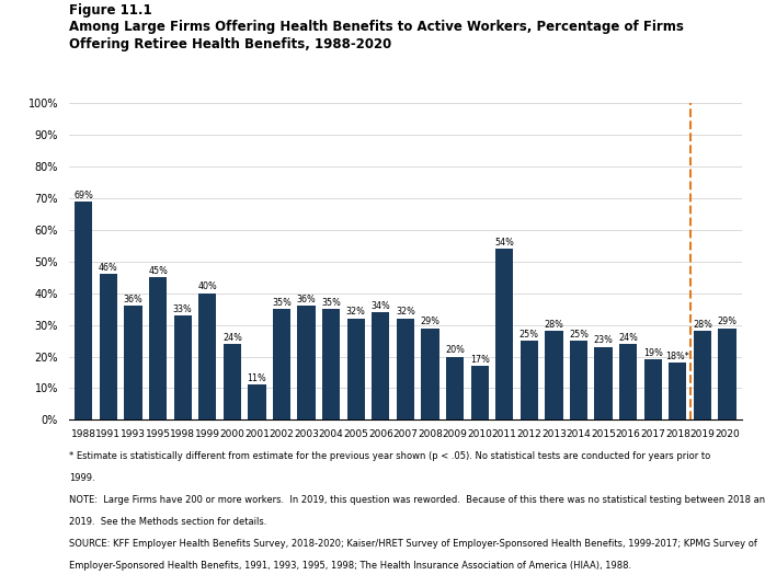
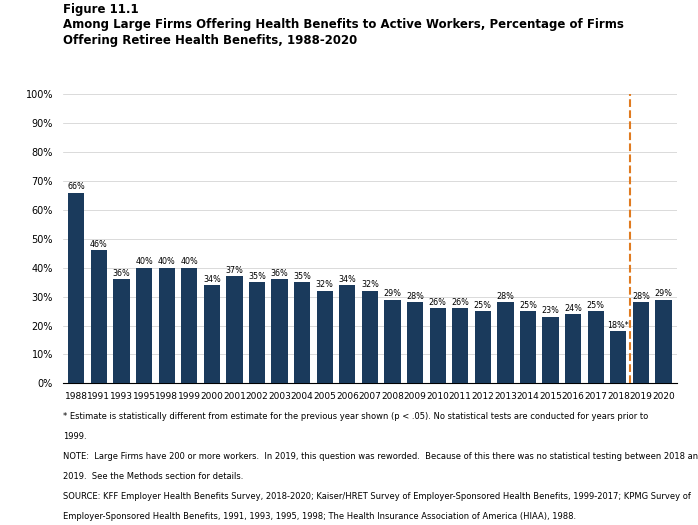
1988: 69% -> 66%
1995: 45% -> 40%
1998: 33% -> 40%
2000: 24% -> 34%
2001: 11% -> 37%
2009: 20% -> 28%
2010: 17% -> 26%
2011: 54% -> 26%
2017: 19% -> 25%
